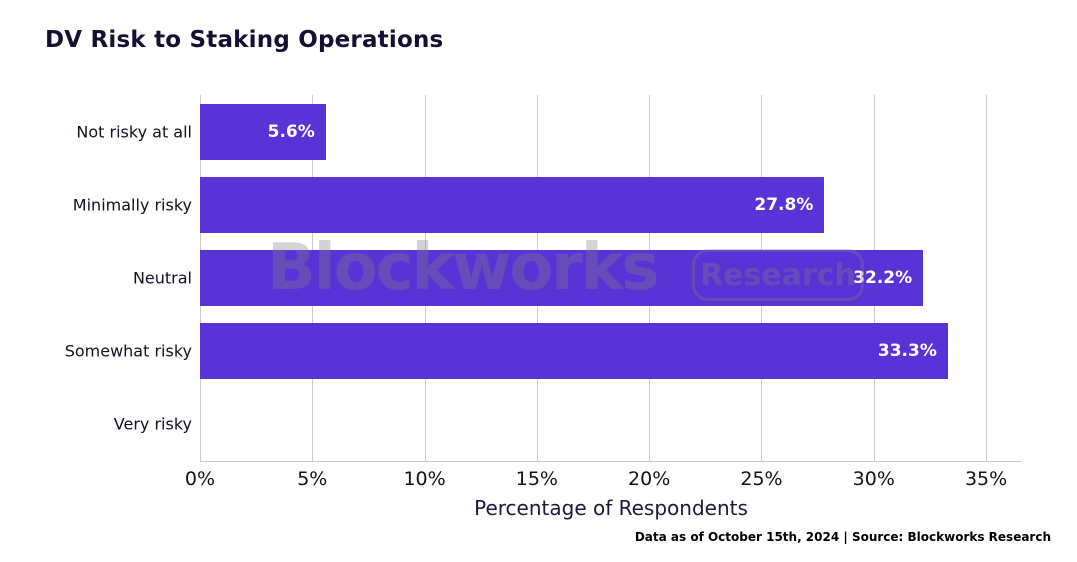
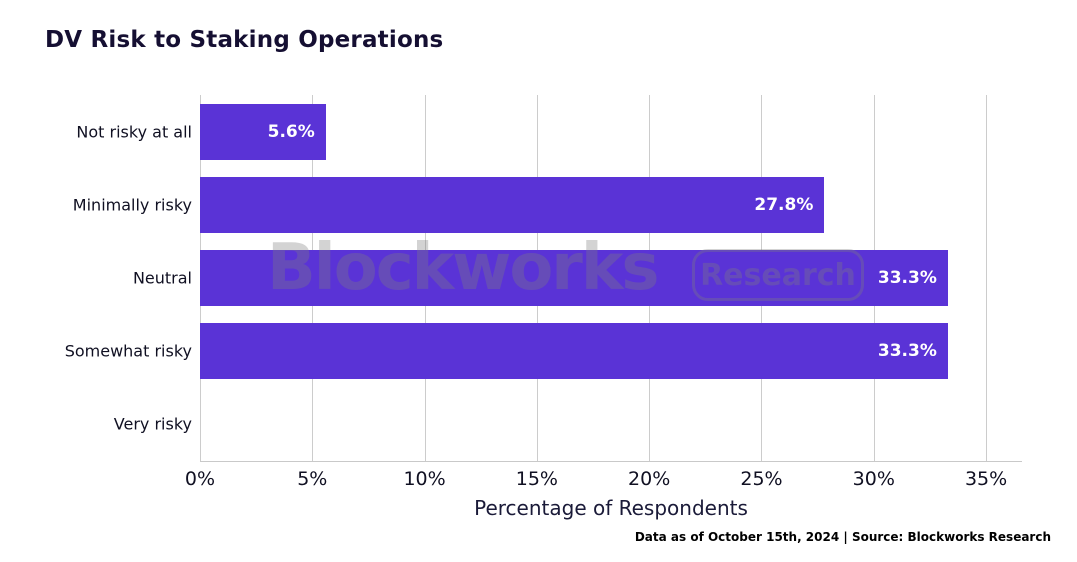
Neutral: 32.2% -> 33.3%
